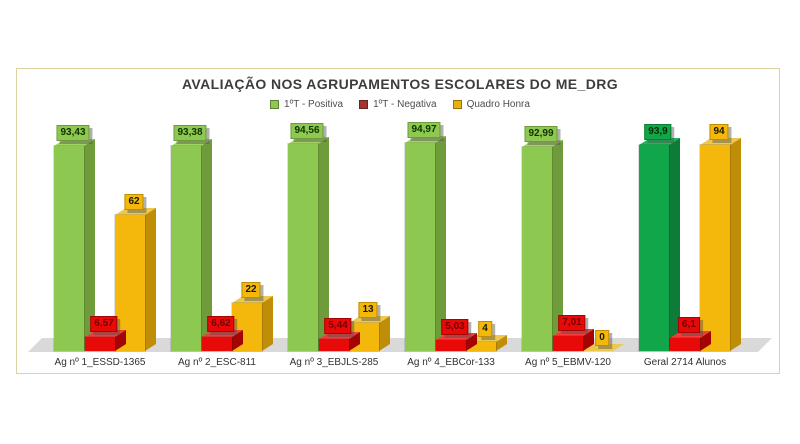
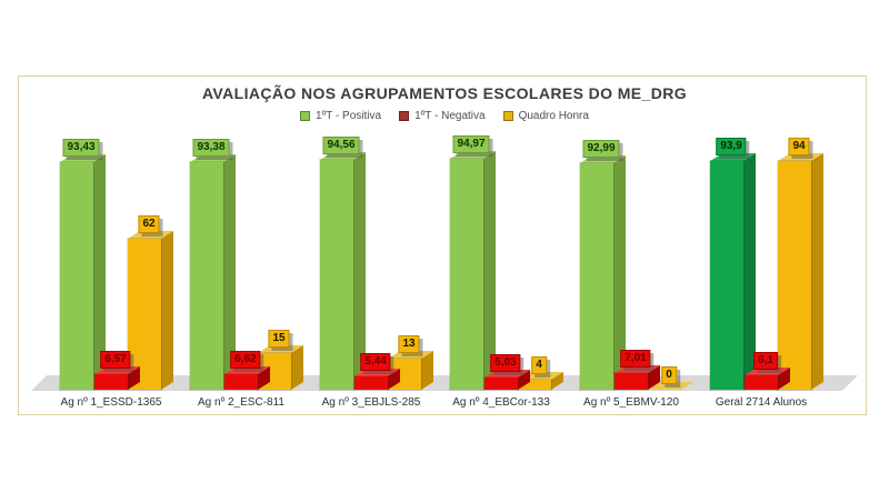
Quadro Honra/Ag nº 2_ESC-811: 22 -> 15
